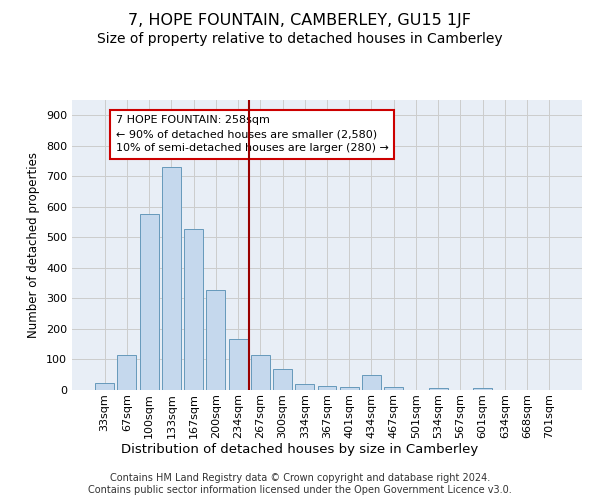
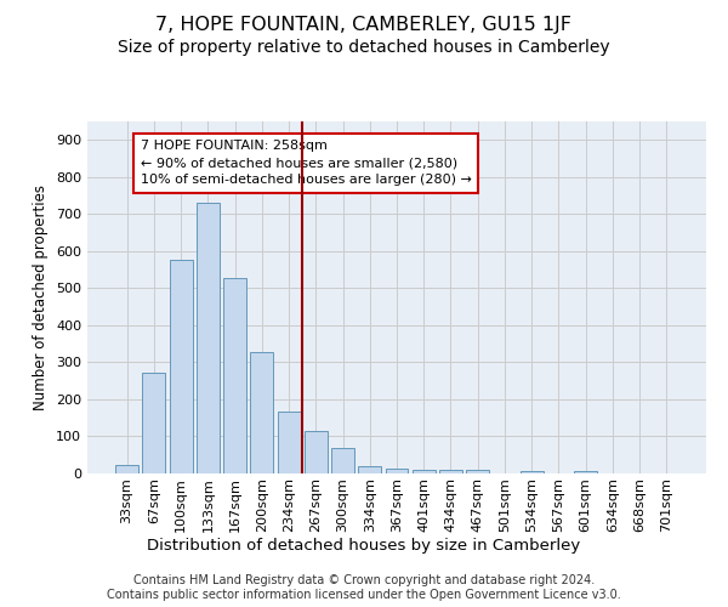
67sqm: 115 -> 272
434sqm: 50 -> 9
